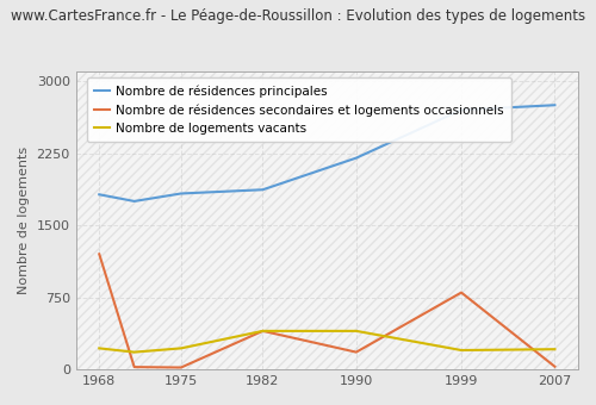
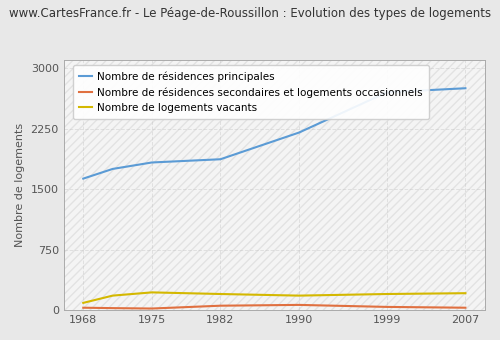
Nombre de résidences principales/1968: 1820 -> 1630
Nombre de résidences secondaires et logements occasionnels/1968: 1200 -> 30
Nombre de logements vacants/1968: 220 -> 90
Nombre de résidences secondaires et logements occasionnels/1982: 400 -> 60
Nombre de logements vacants/1982: 400 -> 200
Nombre de résidences secondaires et logements occasionnels/1990: 180 -> 60
Nombre de logements vacants/1990: 400 -> 180
Nombre de résidences secondaires et logements occasionnels/1999: 800 -> 40
